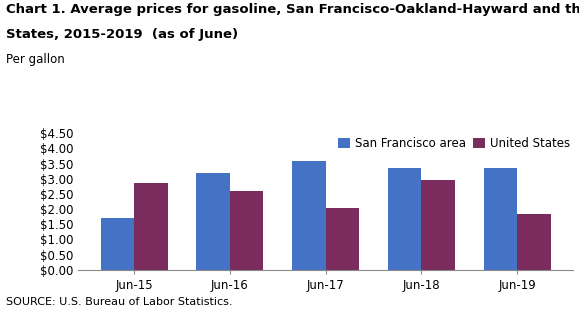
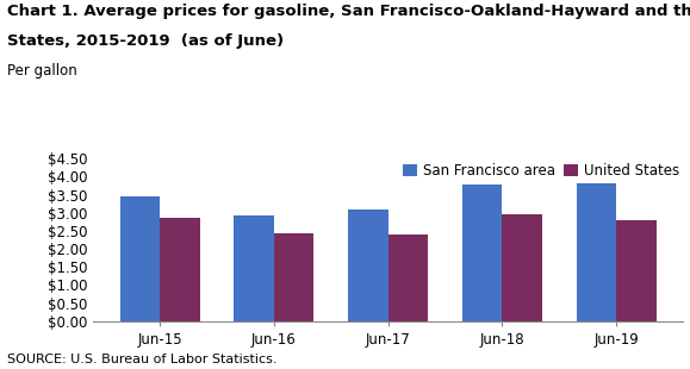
San Francisco area/Jun-15: $1.70 -> $3.46
San Francisco area/Jun-16: $3.20 -> $2.93
United States/Jun-16: $2.60 -> $2.42
San Francisco area/Jun-17: $3.60 -> $3.10
United States/Jun-17: $2.05 -> $2.40
San Francisco area/Jun-18: $3.35 -> $3.80
San Francisco area/Jun-19: $3.35 -> $3.82
United States/Jun-19: $1.85 -> $2.80
